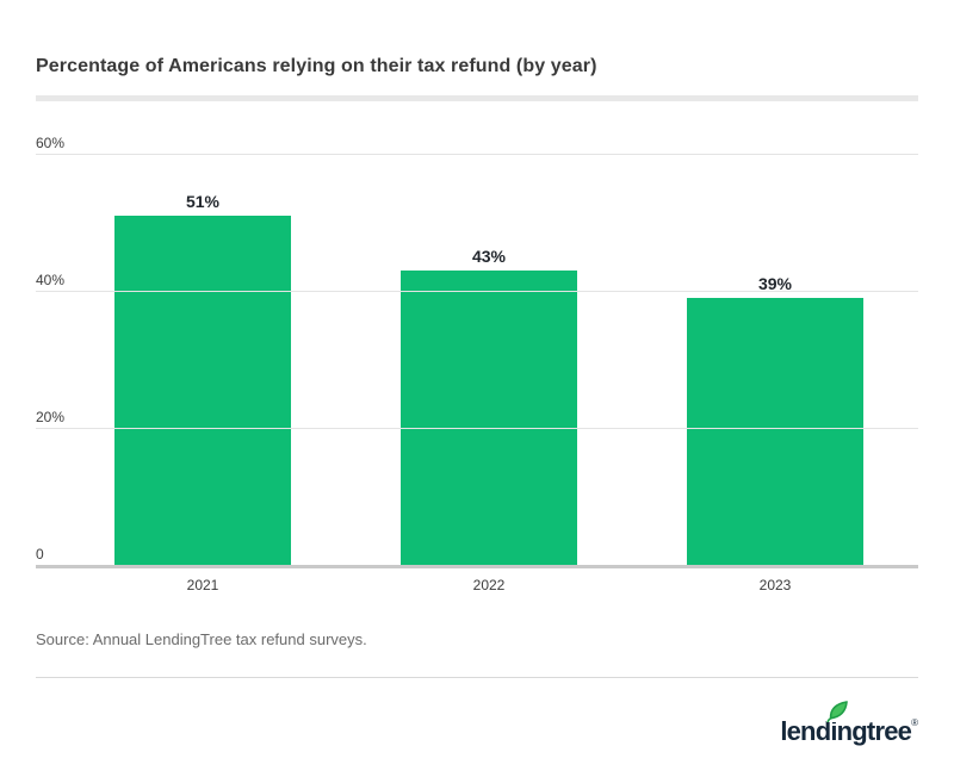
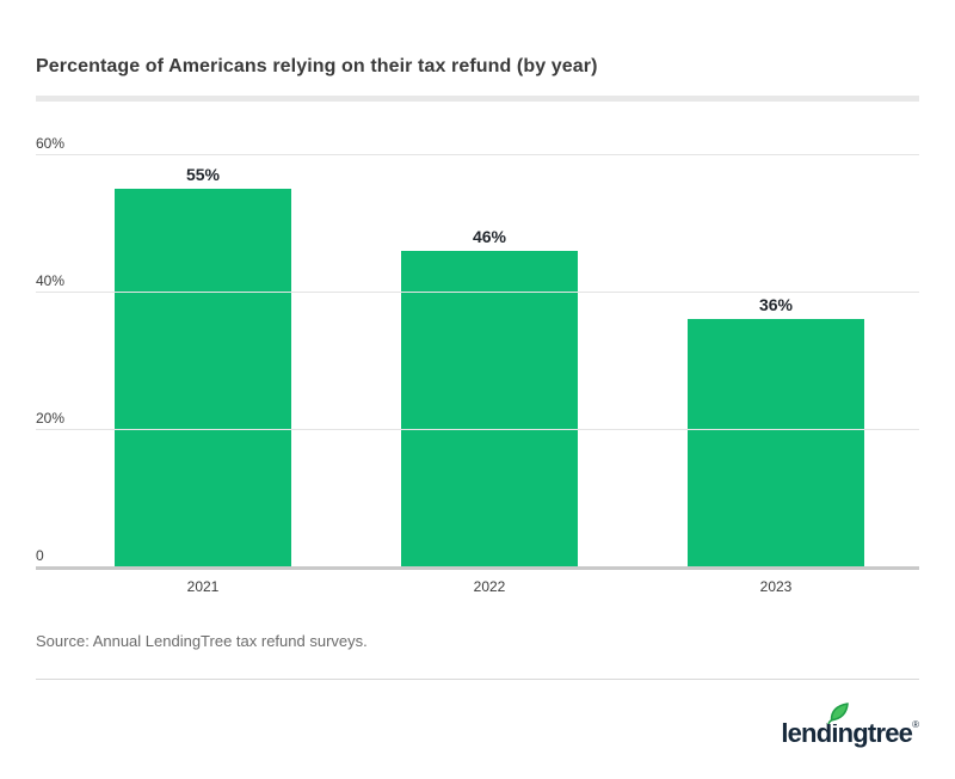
2021: 51% -> 55%
2022: 43% -> 46%
2023: 39% -> 36%
